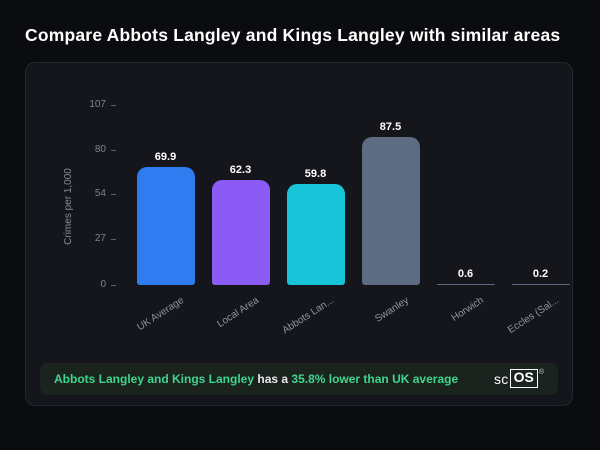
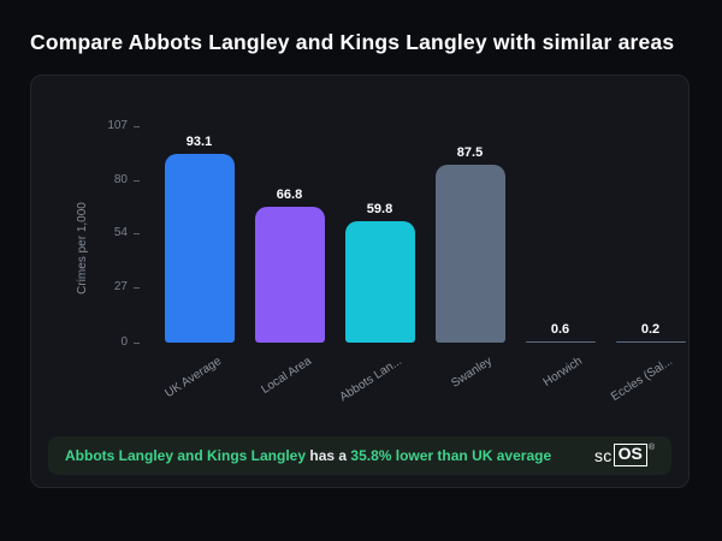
UK Average: 69.9 -> 93.1
Local Area: 62.3 -> 66.8
